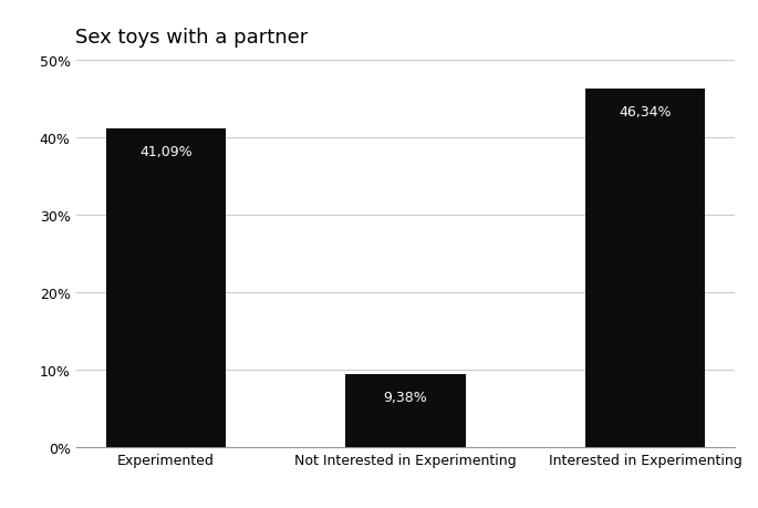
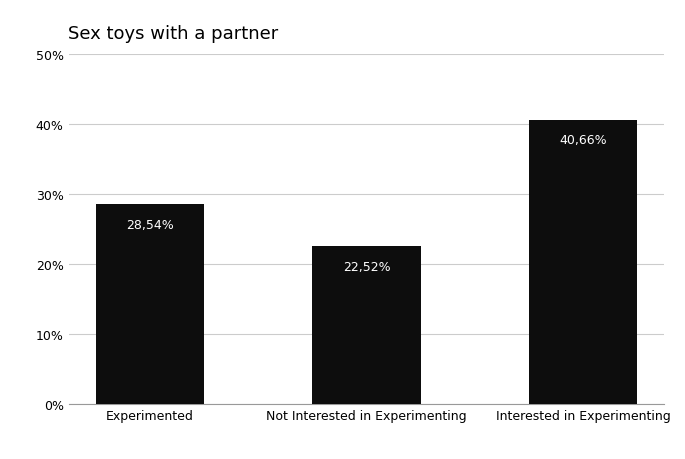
Experimented: 41,09% -> 28,54%
Not Interested in Experimenting: 9,38% -> 22,52%
Interested in Experimenting: 46,34% -> 40,66%
